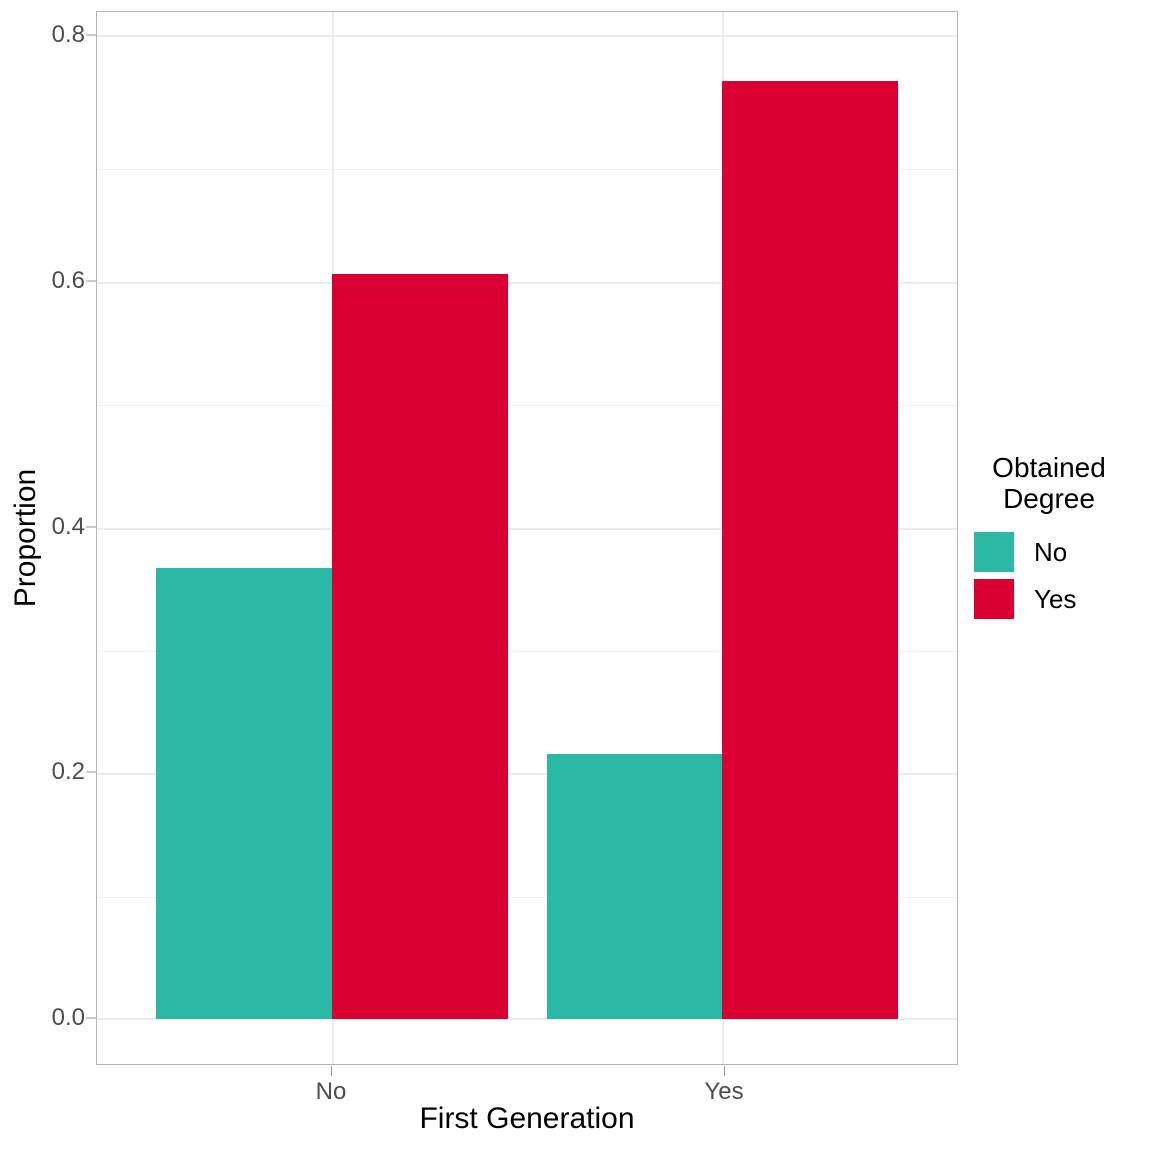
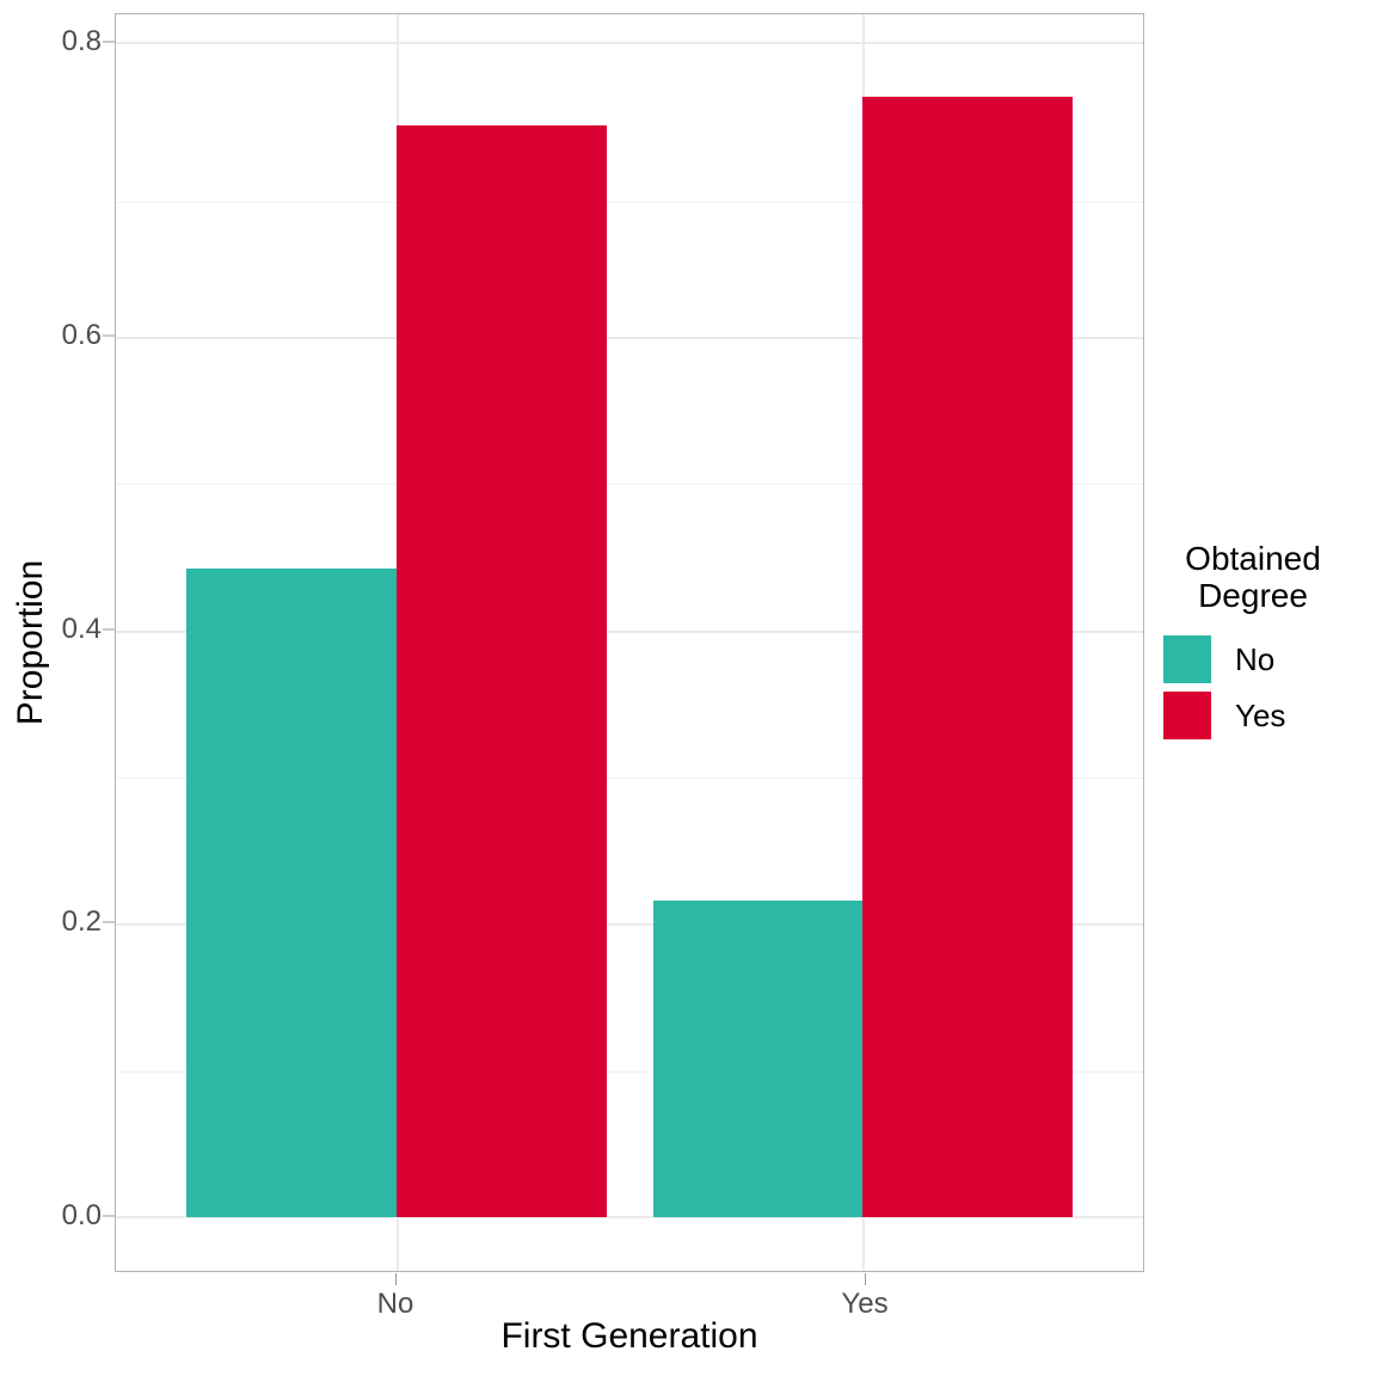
No/No: 0.375 -> 0.452
Yes/No: 0.62 -> 0.76
